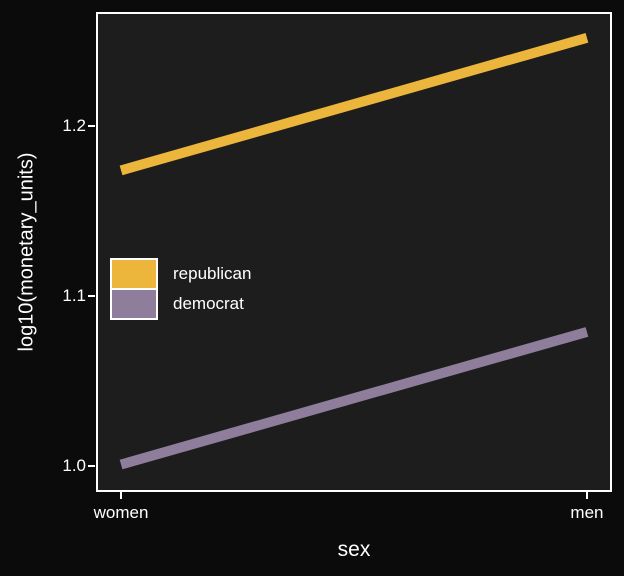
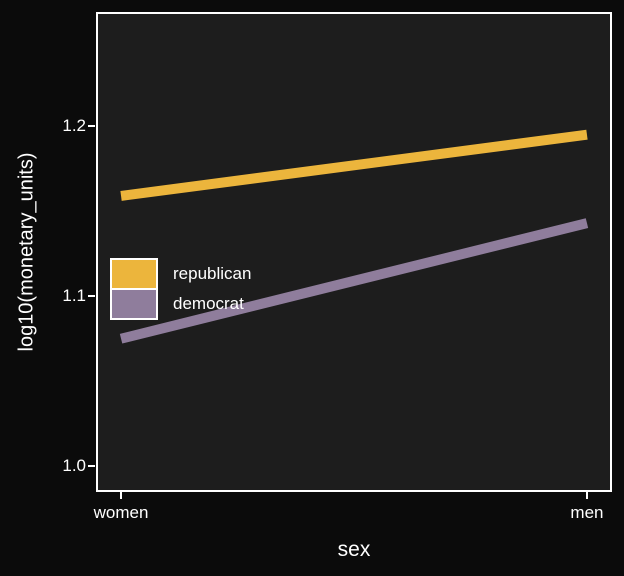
republican/women: 1.174 -> 1.159
democrat/women: 1.001 -> 1.075
republican/men: 1.252 -> 1.195
democrat/men: 1.079 -> 1.143
